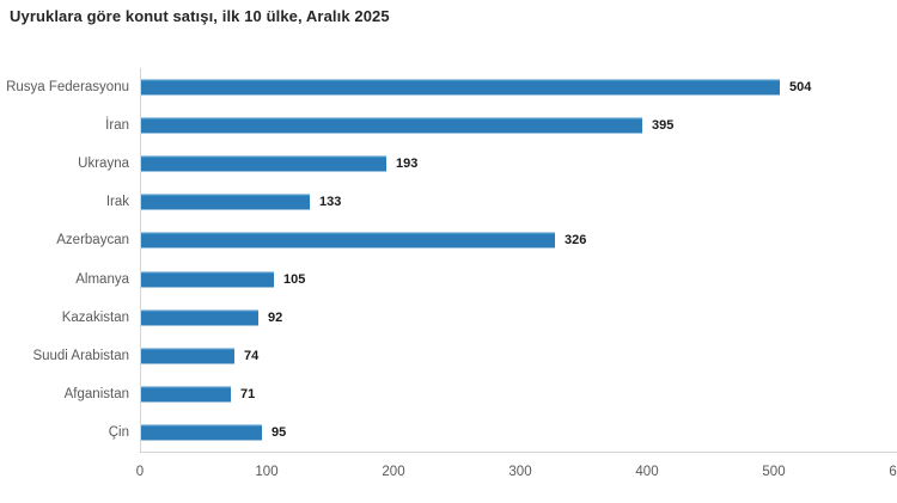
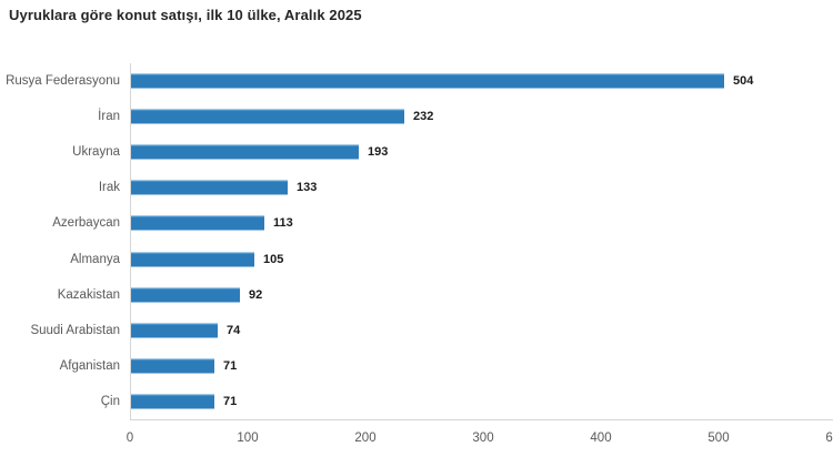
İran: 395 -> 232
Azerbaycan: 326 -> 113
Çin: 95 -> 71
